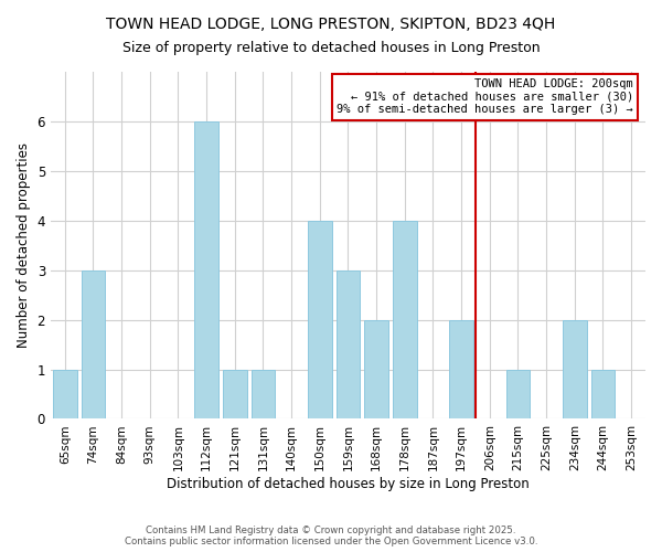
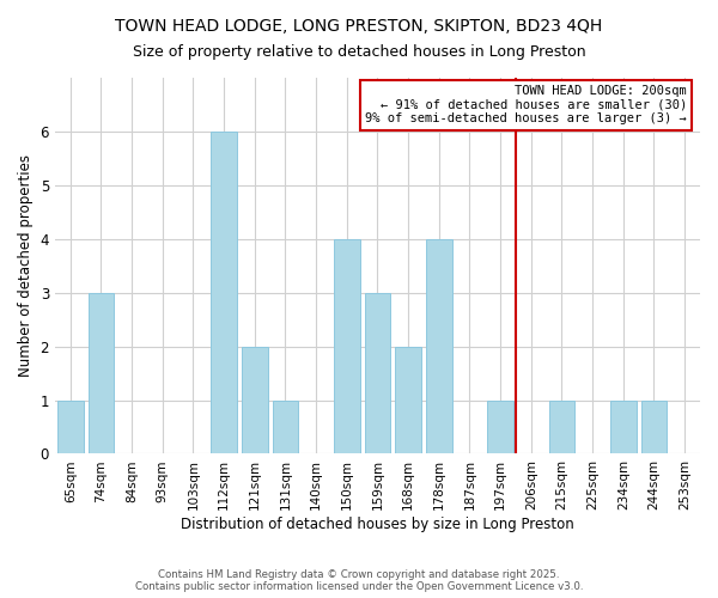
121sqm: 1 -> 2
197sqm: 2 -> 1
234sqm: 2 -> 1
